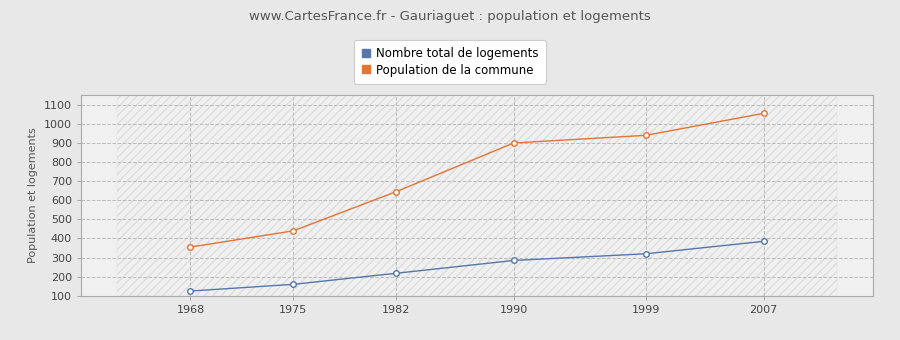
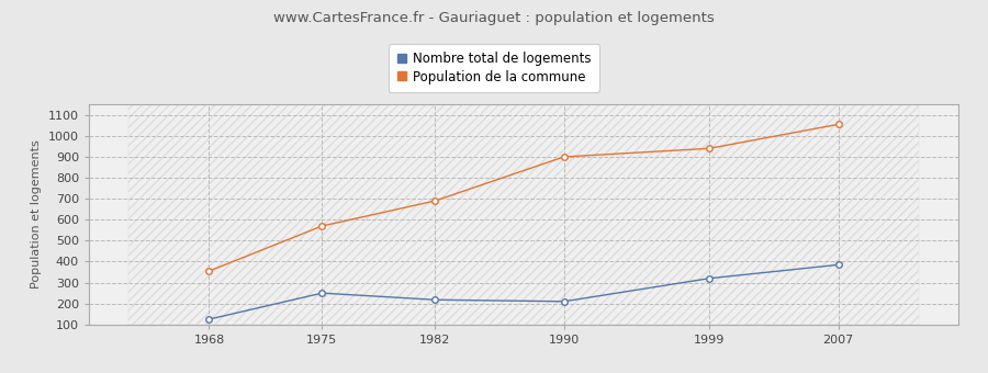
Nombre total de logements/1975: 160 -> 250
Population de la commune/1975: 440 -> 570
Population de la commune/1982: 640 -> 690
Nombre total de logements/1990: 280 -> 210
